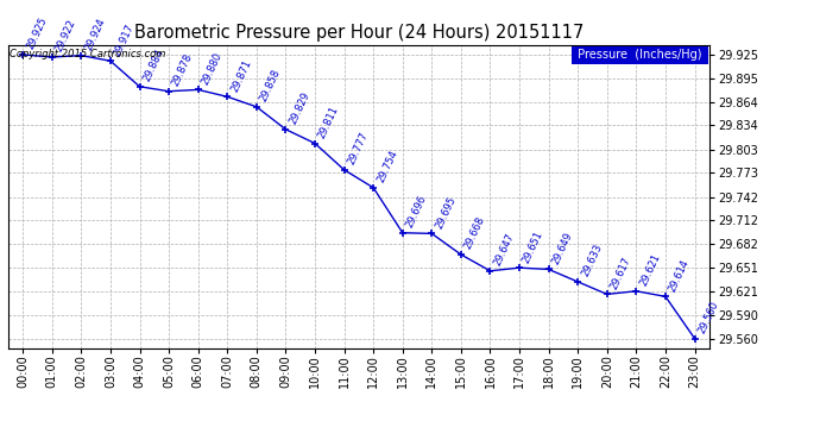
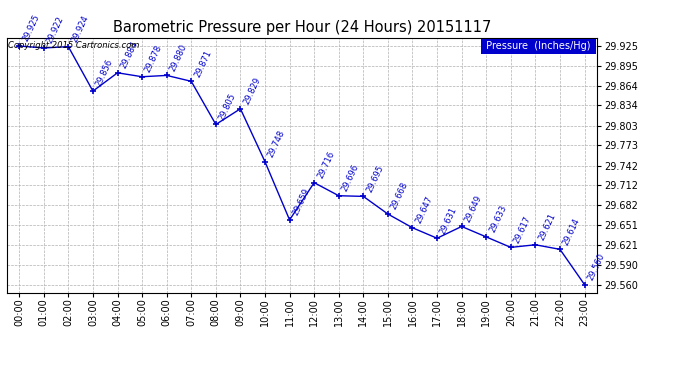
03:00: 29.917 -> 29.856
08:00: 29.858 -> 29.805
10:00: 29.811 -> 29.748
11:00: 29.777 -> 29.659
12:00: 29.754 -> 29.716
17:00: 29.651 -> 29.631
